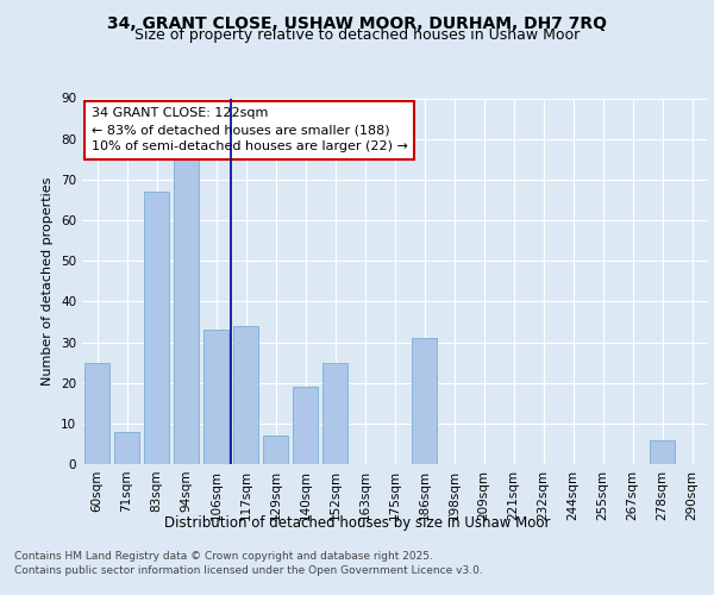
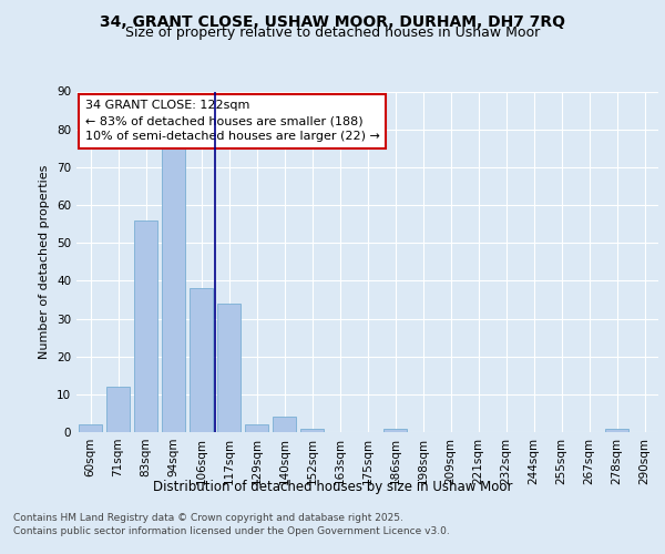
60sqm: 25 -> 2
71sqm: 8 -> 12
83sqm: 67 -> 56
106sqm: 33 -> 38
129sqm: 7 -> 2
140sqm: 19 -> 4
152sqm: 25 -> 1
186sqm: 31 -> 1
278sqm: 6 -> 1
